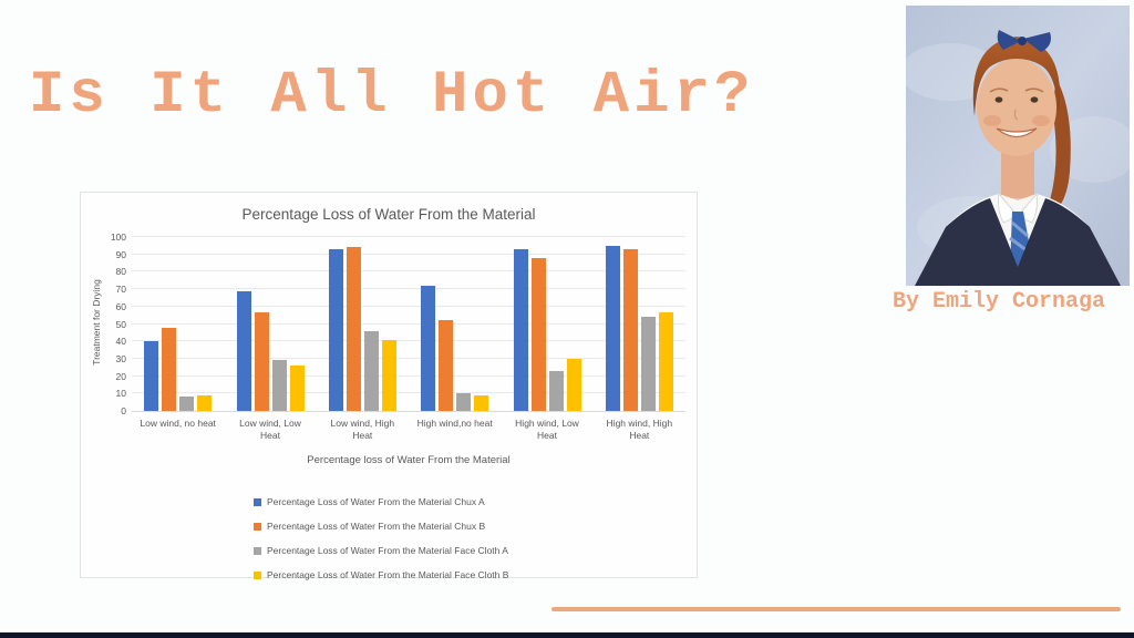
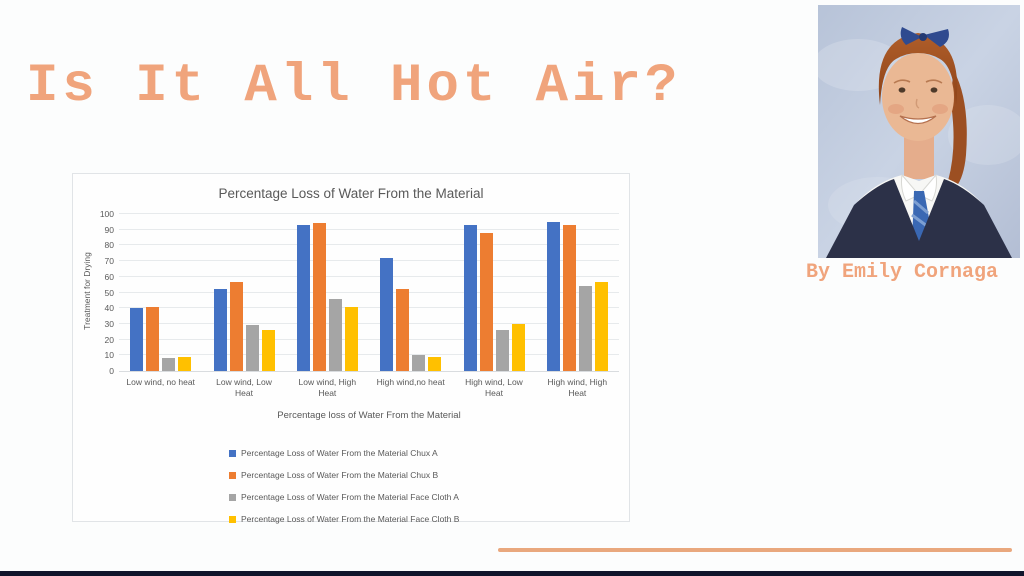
Percentage Loss of Water From the Material Chux B/Low wind, no heat: 48 -> 41
Percentage Loss of Water From the Material Chux A/Low wind, Low Heat: 69 -> 52
Percentage Loss of Water From the Material Face Cloth A/High wind, Low Heat: 23 -> 26
